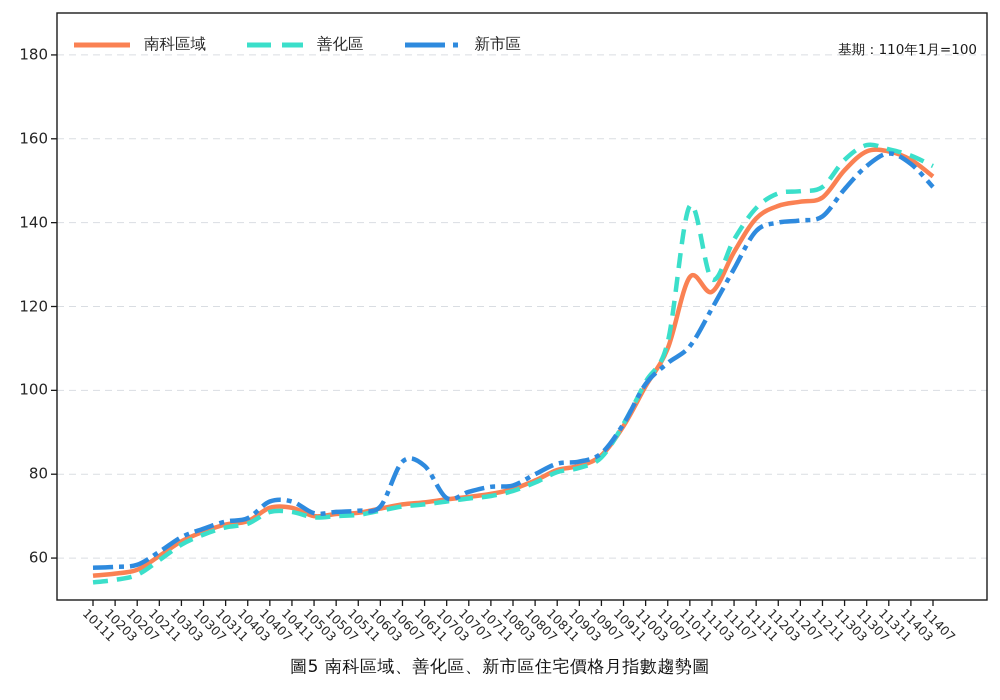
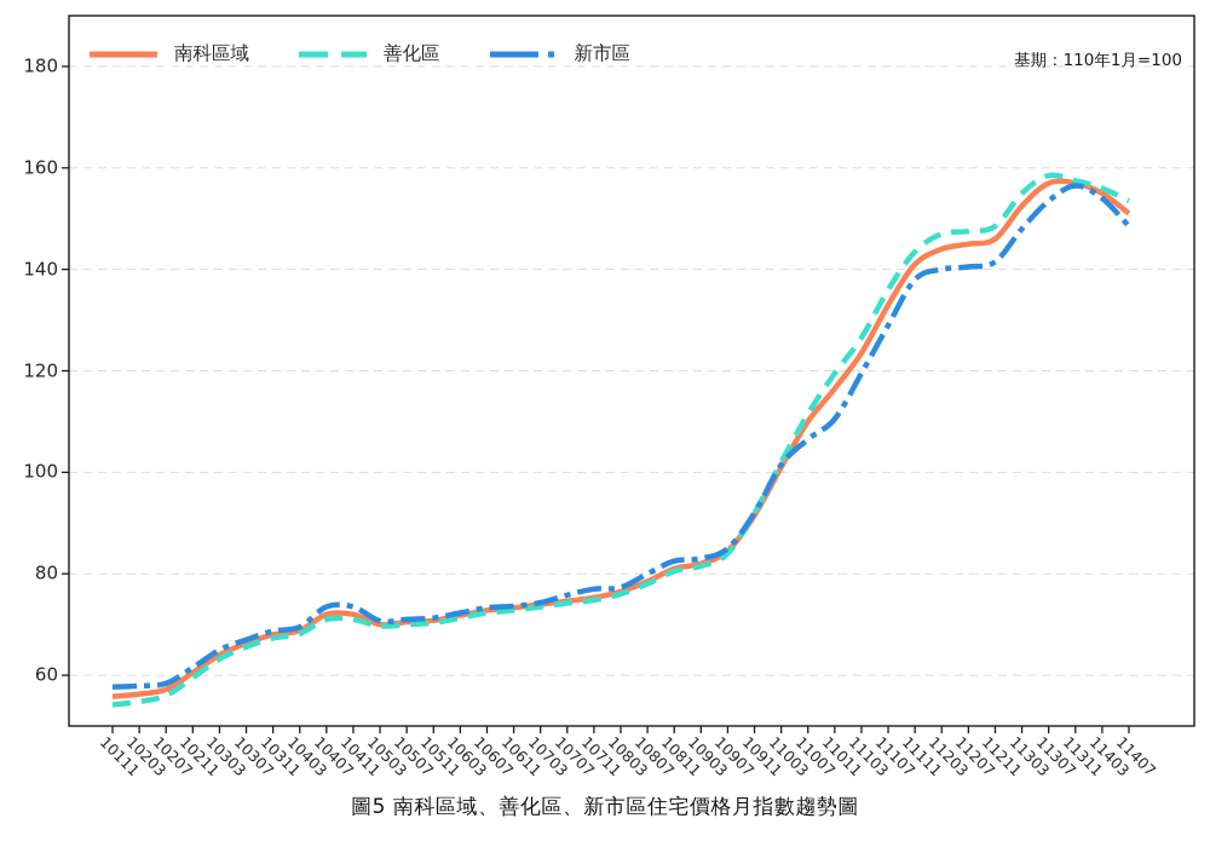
新市區/10607: 83 -> 73
新市區/10611: 82 -> 74
南科區域/11011: 127 -> 116
善化區/11011: 144 -> 120
